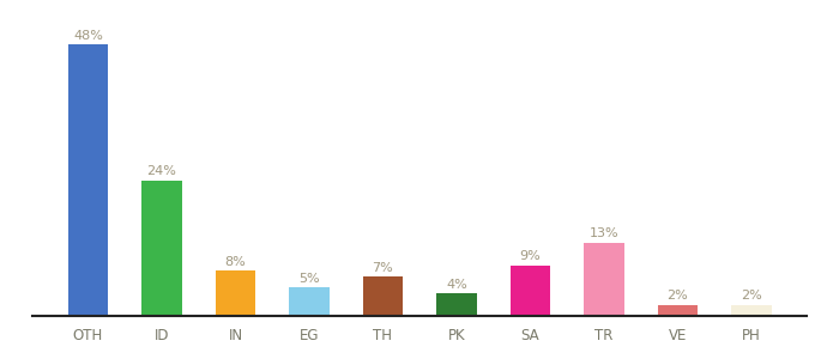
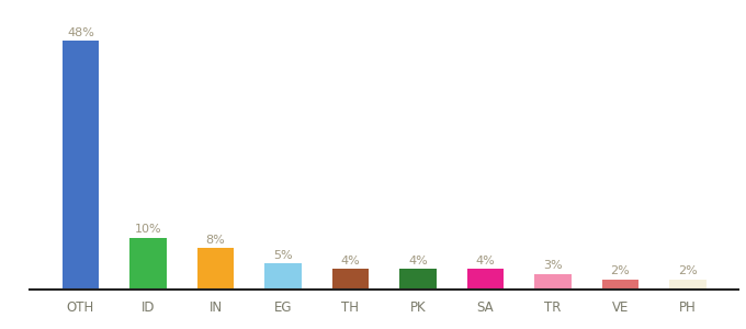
ID: 24% -> 10%
TH: 7% -> 4%
SA: 9% -> 4%
TR: 13% -> 3%
